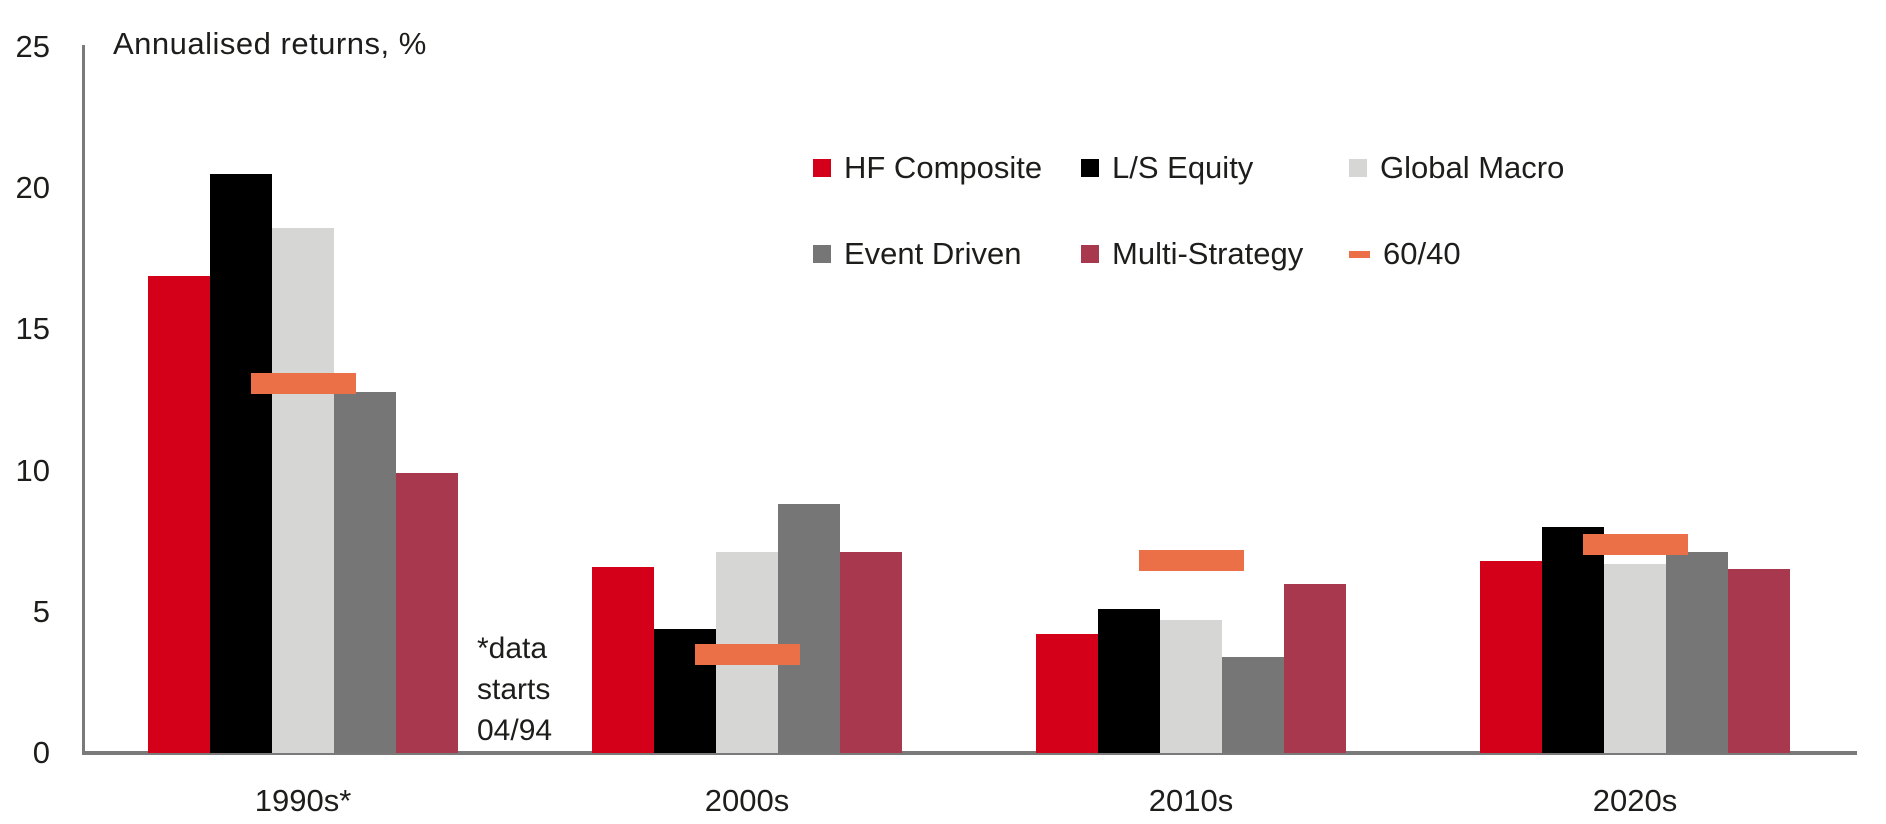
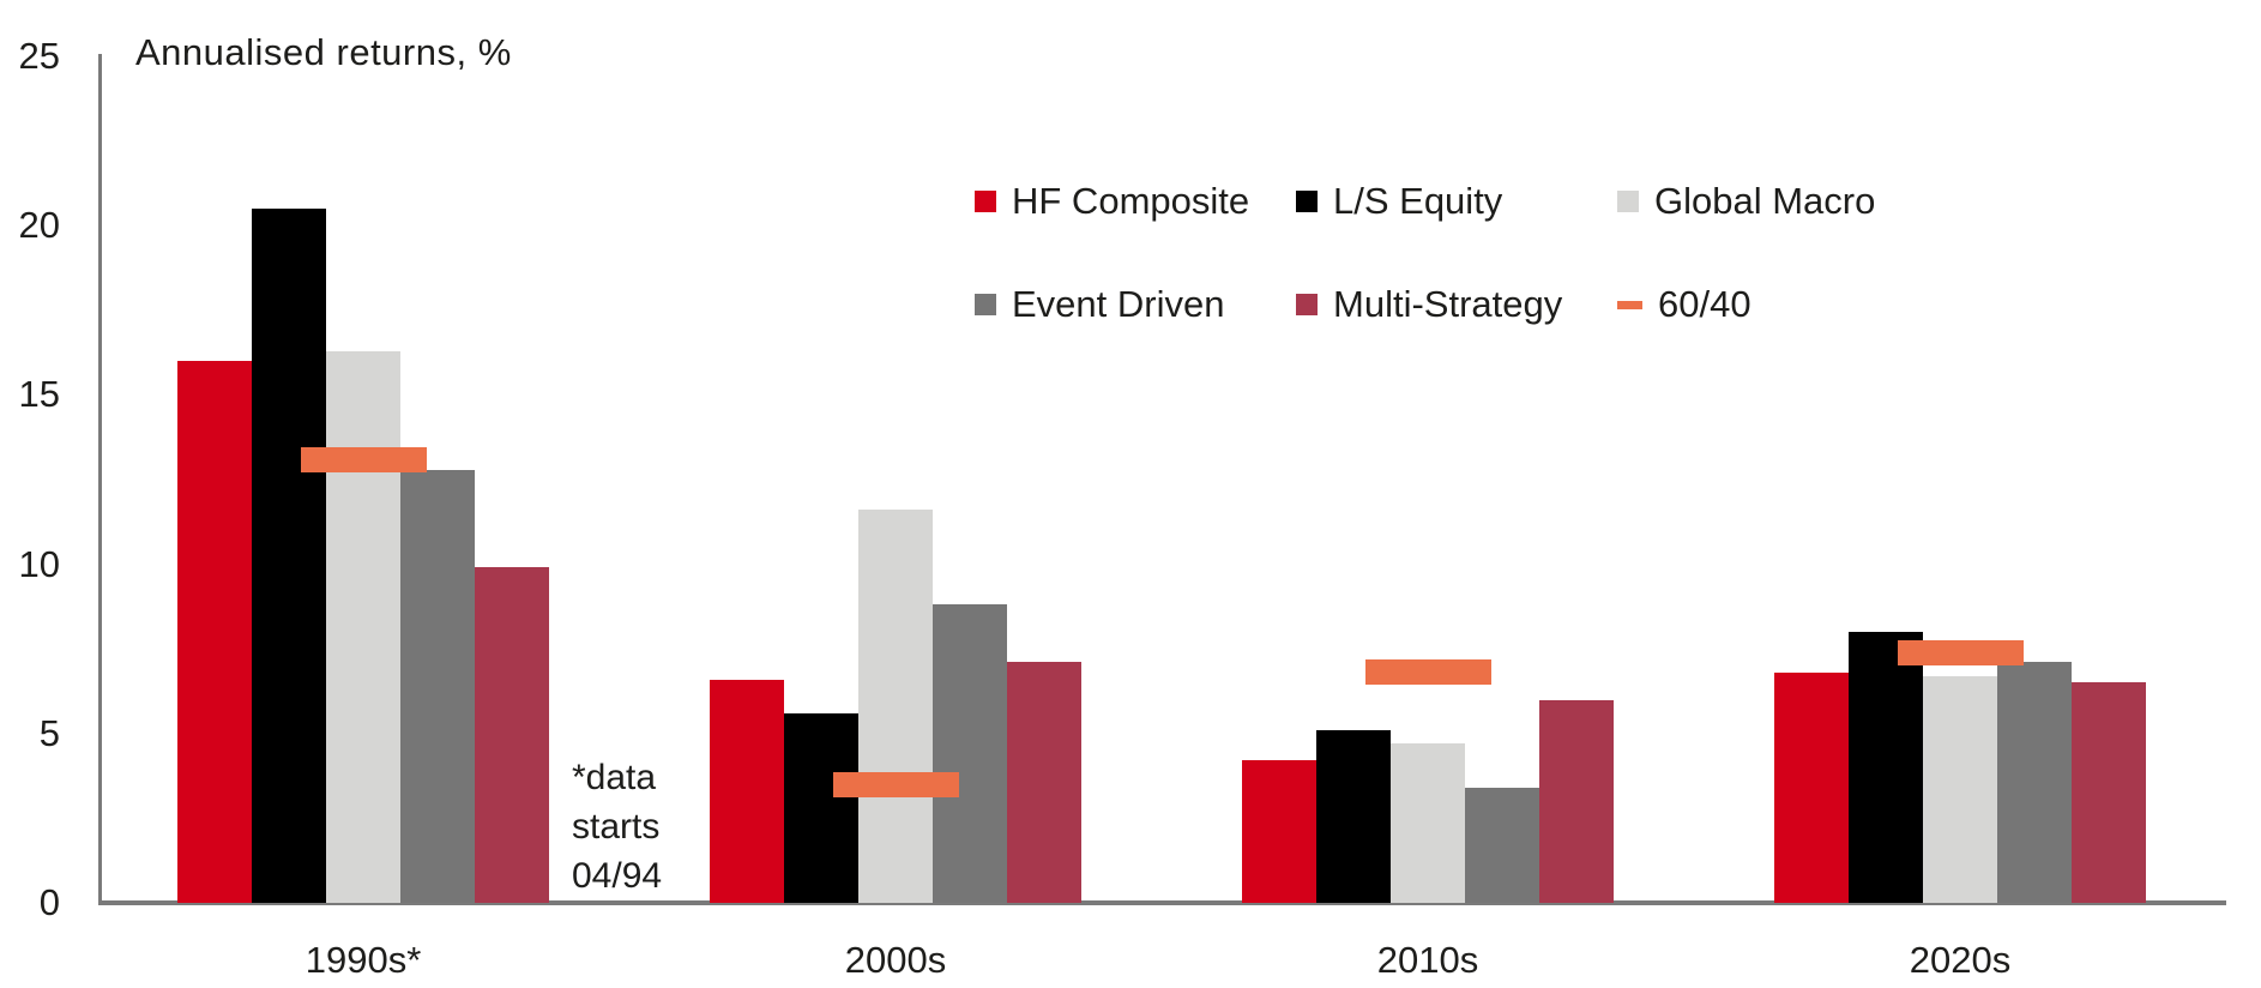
HF Composite/1990s*: 16.9 -> 16.0
Global Macro/1990s*: 18.6 -> 16.3
L/S Equity/2000s: 4.4 -> 5.6
Global Macro/2000s: 7.1 -> 11.6
